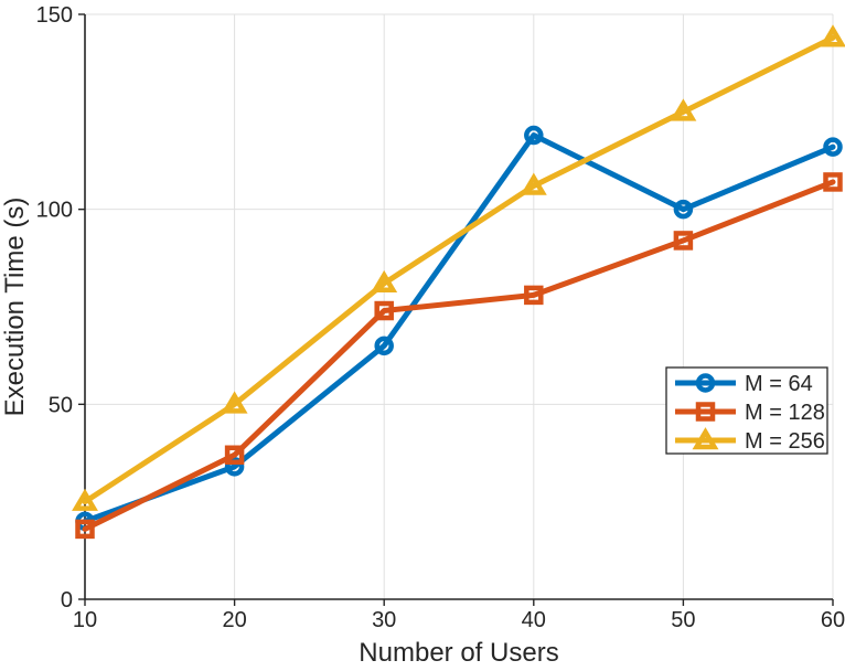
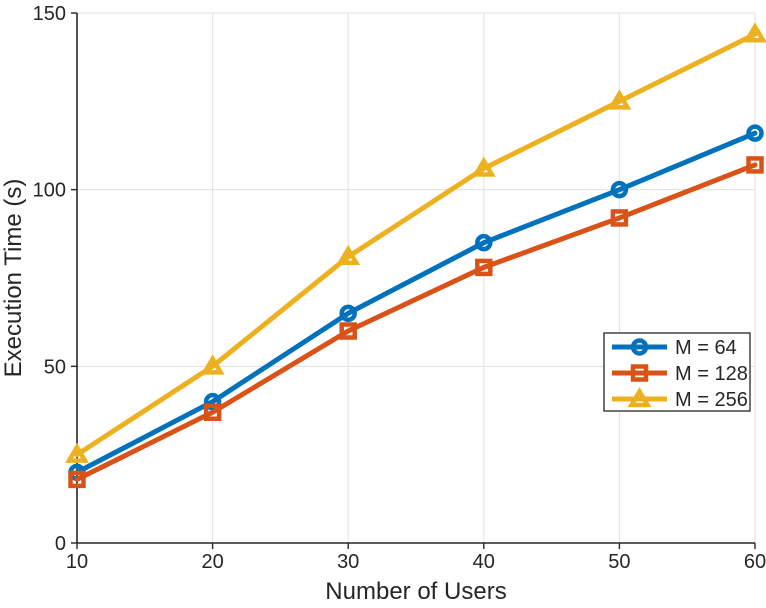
M = 64/20: 34 -> 40
M = 128/30: 74 -> 60
M = 64/40: 119 -> 85
